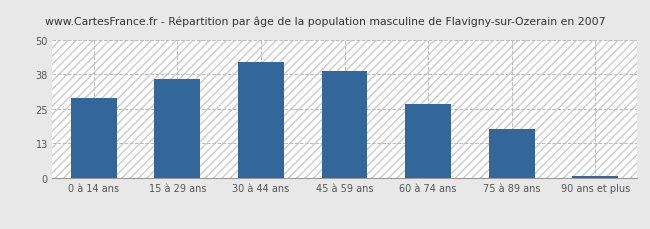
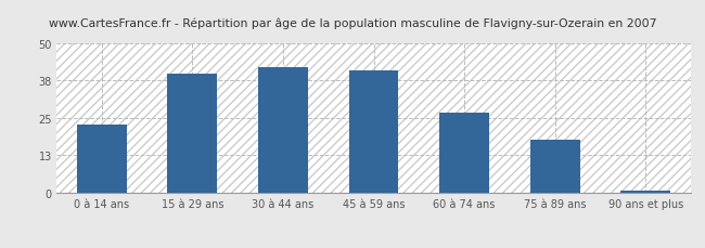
0 à 14 ans: 29 -> 23
15 à 29 ans: 36 -> 40
45 à 59 ans: 39 -> 41
